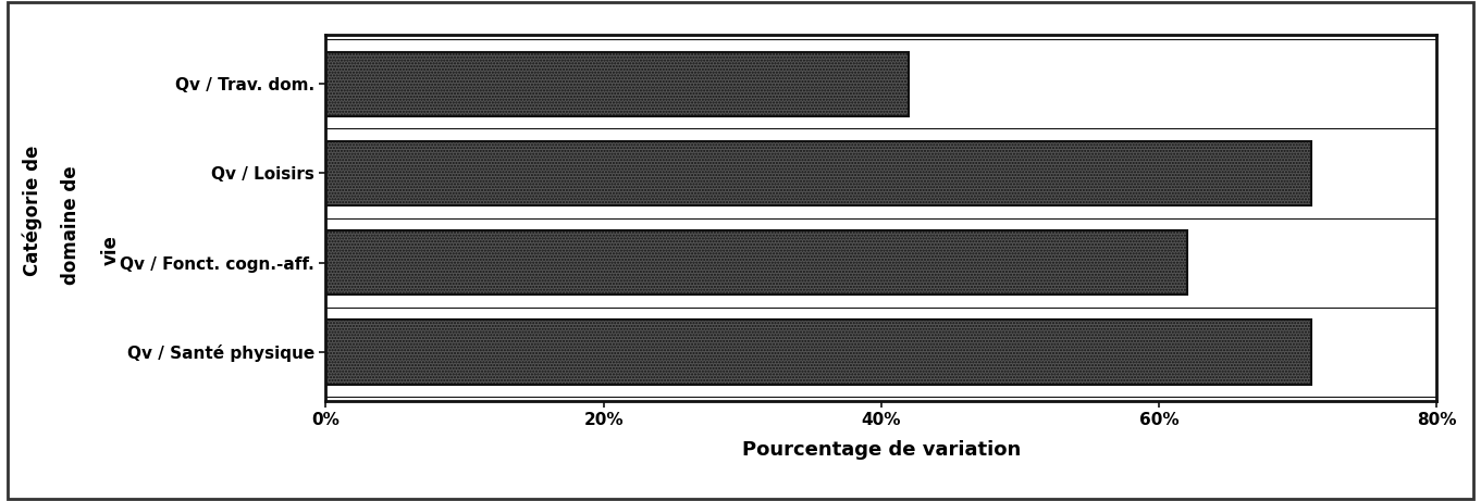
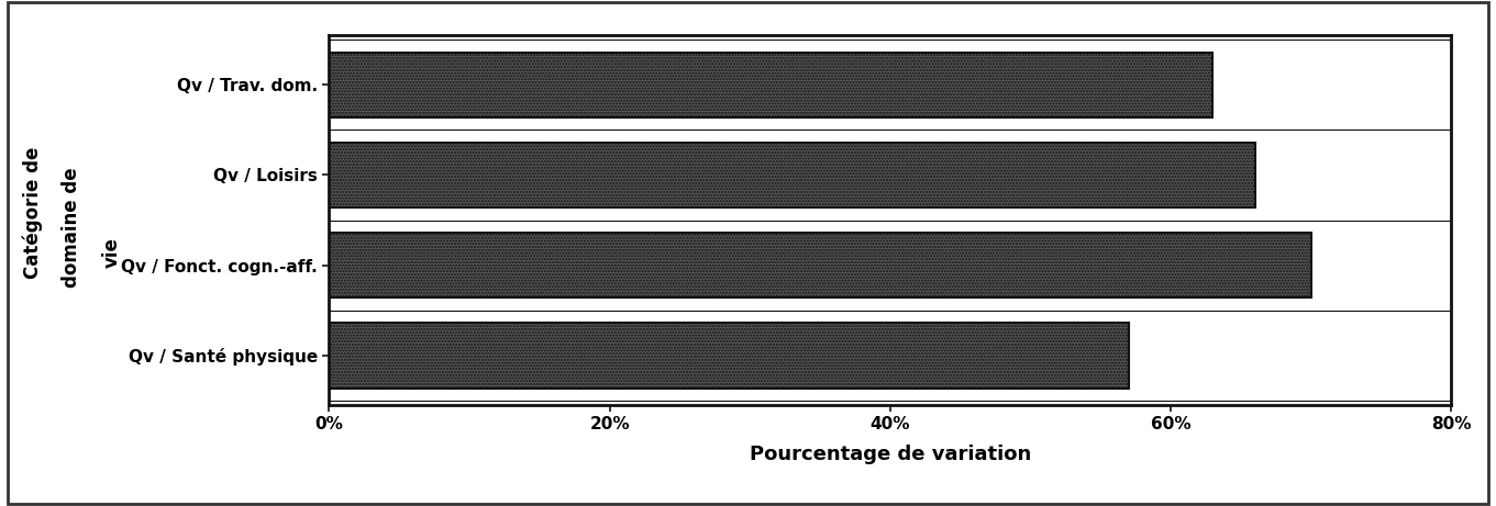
Qv / Trav. dom.: 42% -> 63%
Qv / Loisirs: 71% -> 66%
Qv / Fonct. cogn.-aff.: 62% -> 70%
Qv / Santé physique: 71% -> 57%
